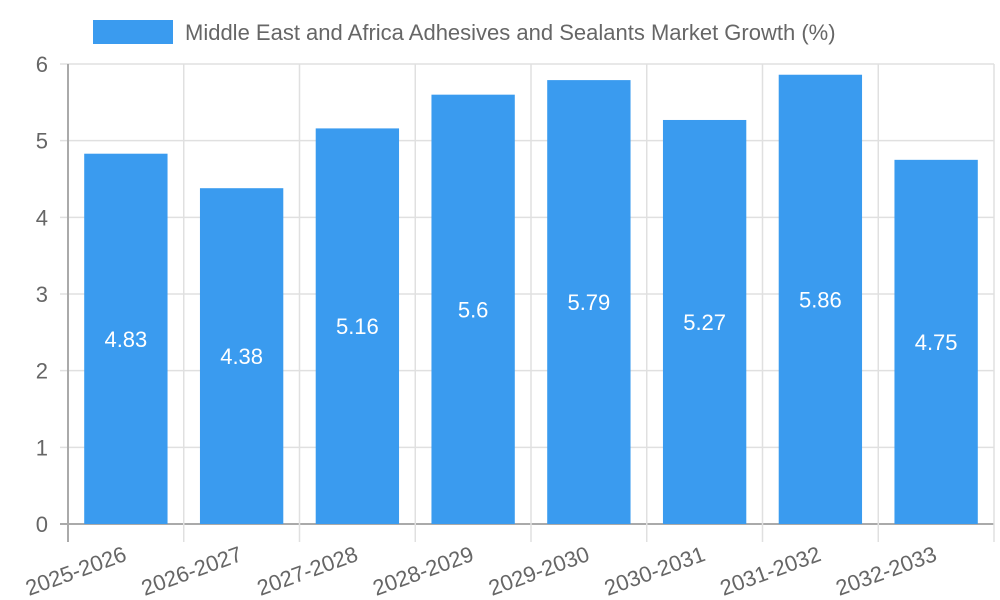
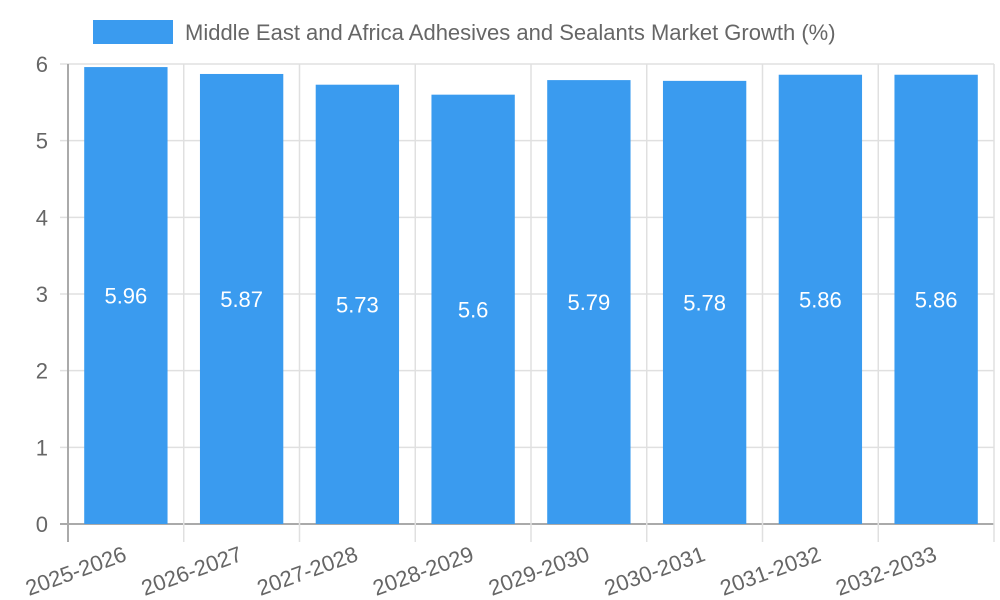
2025-2026: 4.83 -> 5.96
2026-2027: 4.38 -> 5.87
2027-2028: 5.16 -> 5.73
2030-2031: 5.27 -> 5.78
2032-2033: 4.75 -> 5.86
